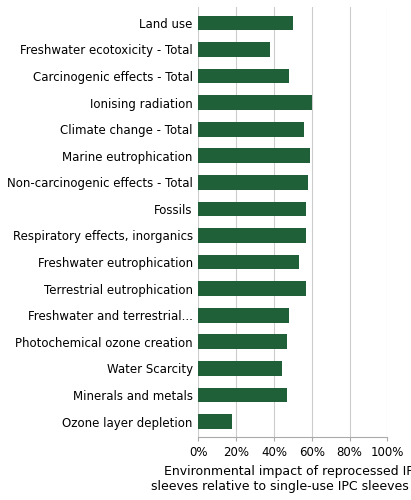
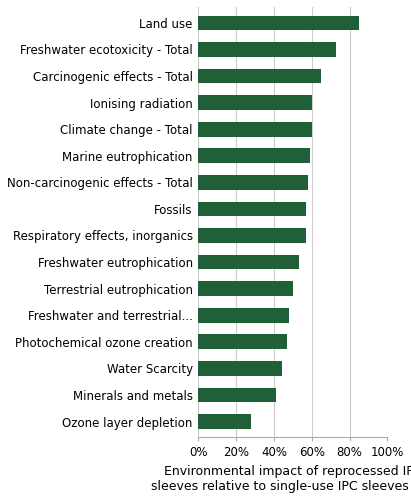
Land use: 50% -> 85%
Freshwater ecotoxicity - Total: 38% -> 73%
Carcinogenic effects - Total: 48% -> 65%
Climate change - Total: 56% -> 60%
Terrestrial eutrophication: 57% -> 50%
Minerals and metals: 47% -> 41%
Ozone layer depletion: 18% -> 28%
